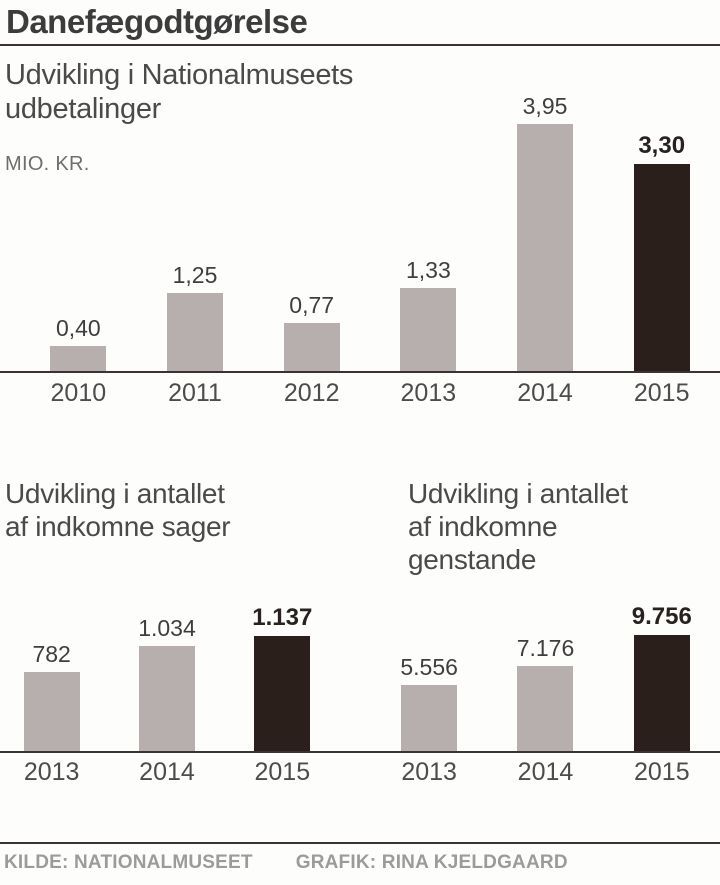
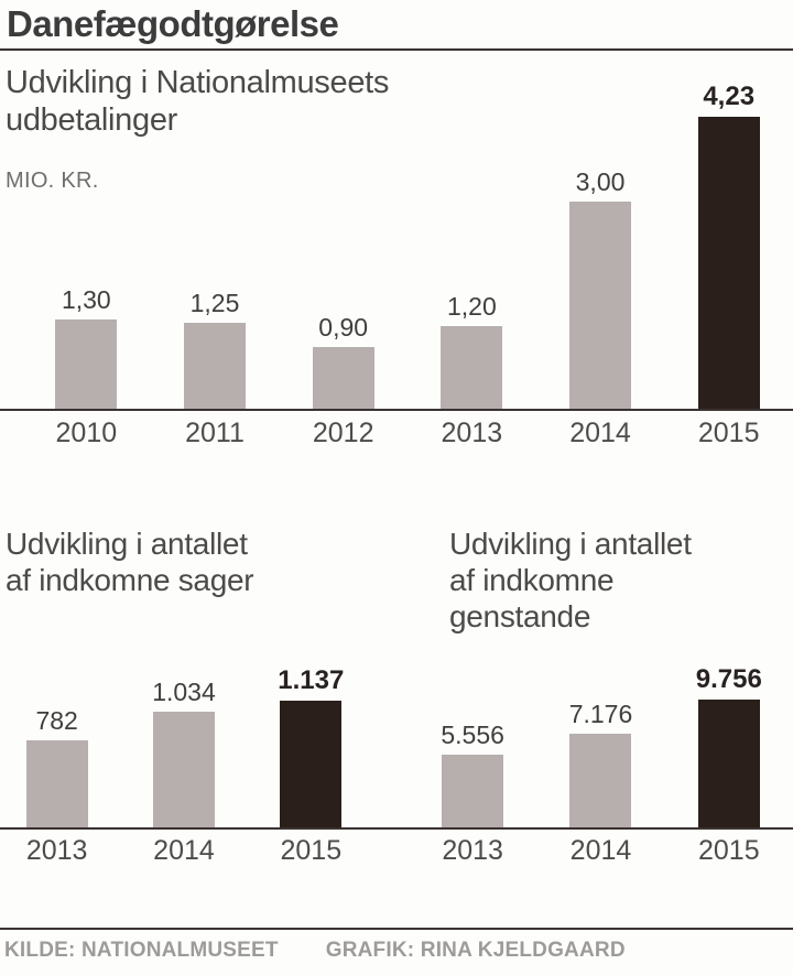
Udvikling i Nationalmuseets udbetalinger/2010: 0,40 -> 1,30
Udvikling i Nationalmuseets udbetalinger/2012: 0,77 -> 0,90
Udvikling i Nationalmuseets udbetalinger/2013: 1,33 -> 1,20
Udvikling i Nationalmuseets udbetalinger/2014: 3,95 -> 3,00
Udvikling i Nationalmuseets udbetalinger/2015: 3,30 -> 4,23
